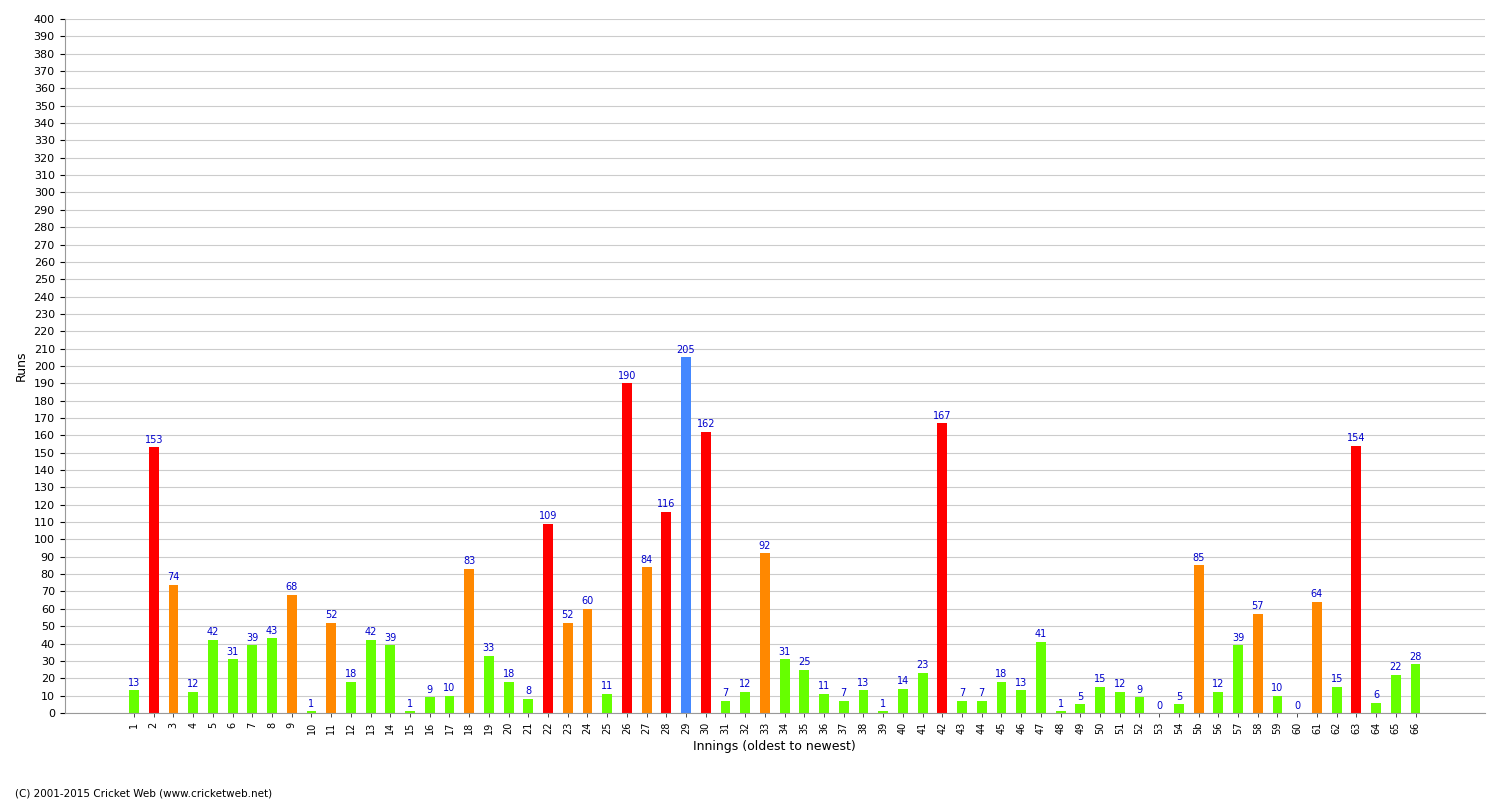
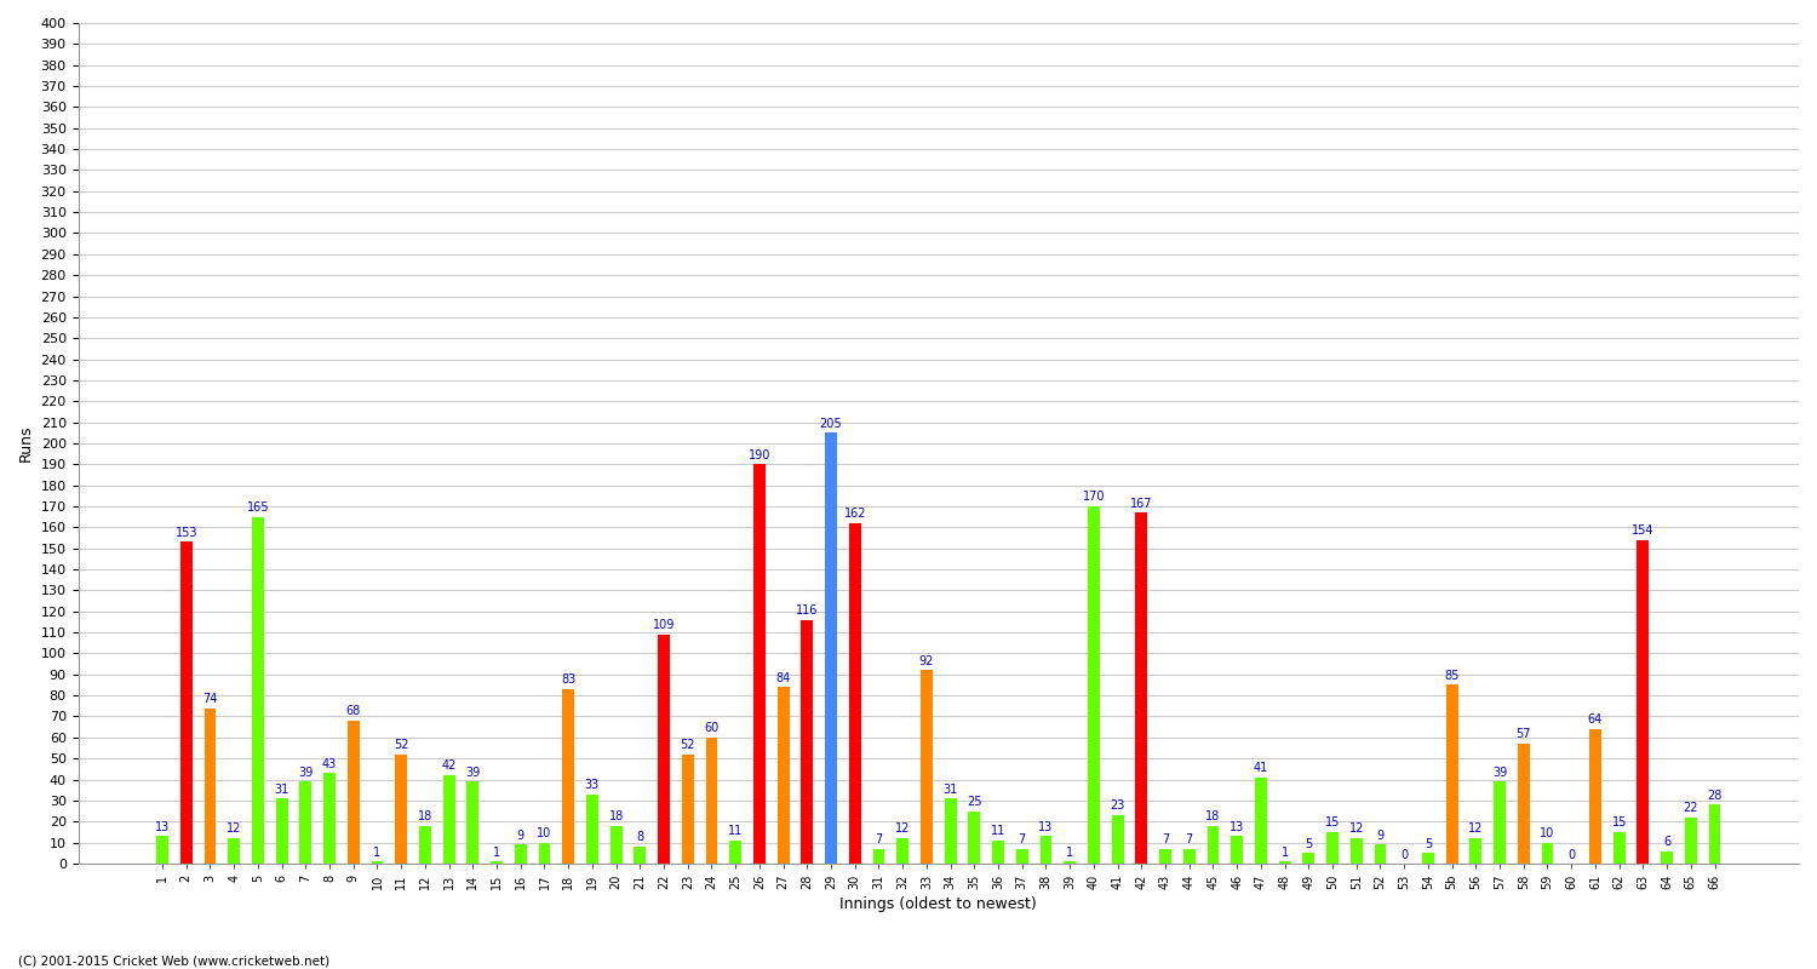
5: 42 -> 165
40: 14 -> 170
